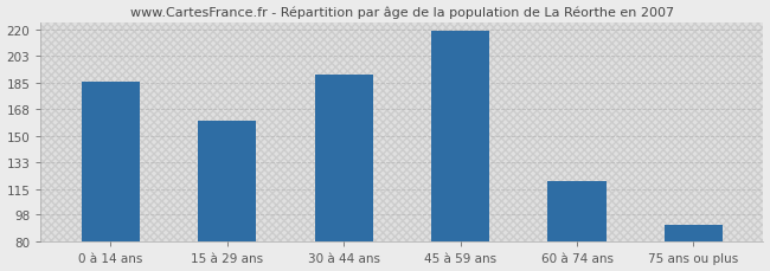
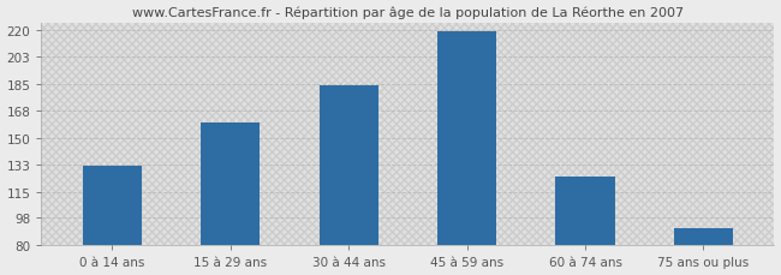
0 à 14 ans: 186 -> 132
30 à 44 ans: 190 -> 184
60 à 74 ans: 120 -> 125
